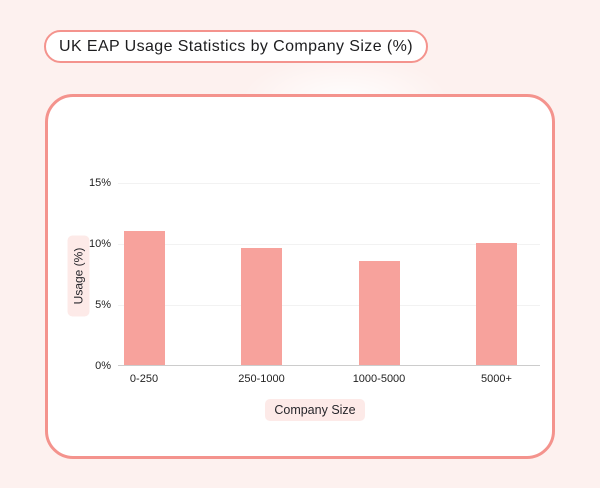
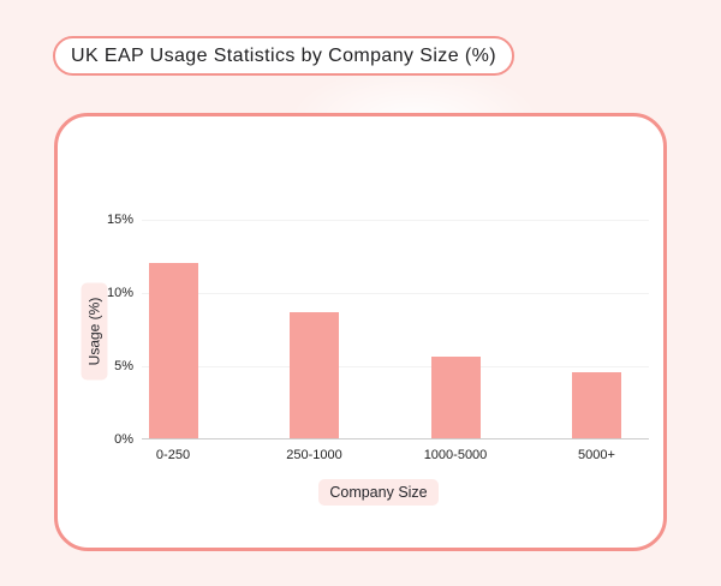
0-250: 11.0% -> 12.0%
250-1000: 9.6% -> 8.6%
1000-5000: 8.5% -> 5.6%
5000+: 10.0% -> 4.5%
